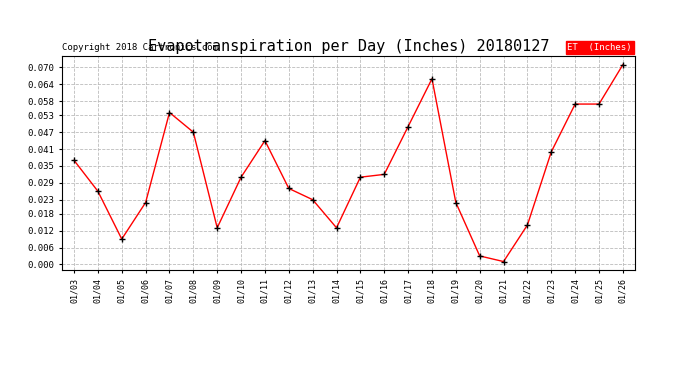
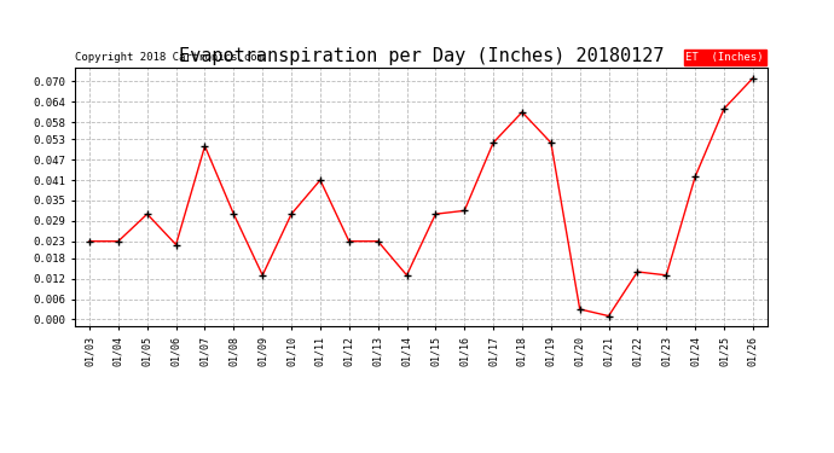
01/03: 0.037 -> 0.023
01/04: 0.026 -> 0.023
01/05: 0.009 -> 0.031
01/07: 0.054 -> 0.051
01/08: 0.047 -> 0.031
01/11: 0.044 -> 0.041
01/12: 0.027 -> 0.023
01/17: 0.049 -> 0.052
01/18: 0.066 -> 0.061
01/19: 0.022 -> 0.052
01/23: 0.040 -> 0.013
01/24: 0.057 -> 0.042
01/25: 0.057 -> 0.062
